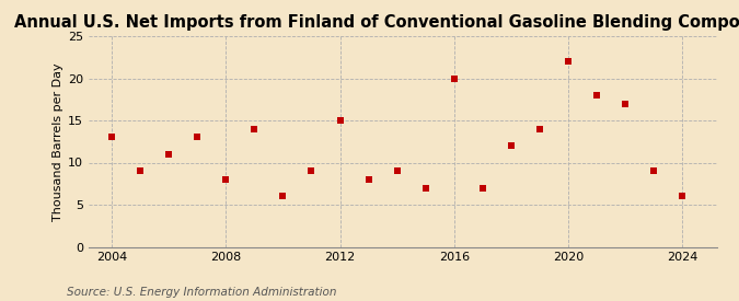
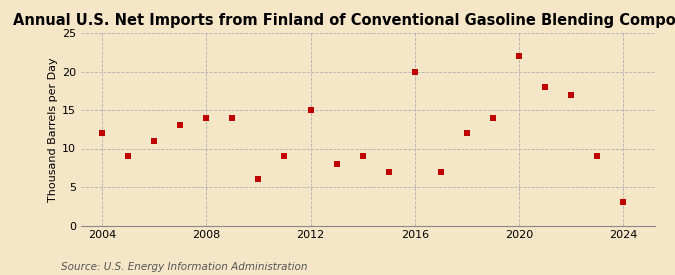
2004: 13 -> 12
2008: 8 -> 14
2024: 6 -> 3
